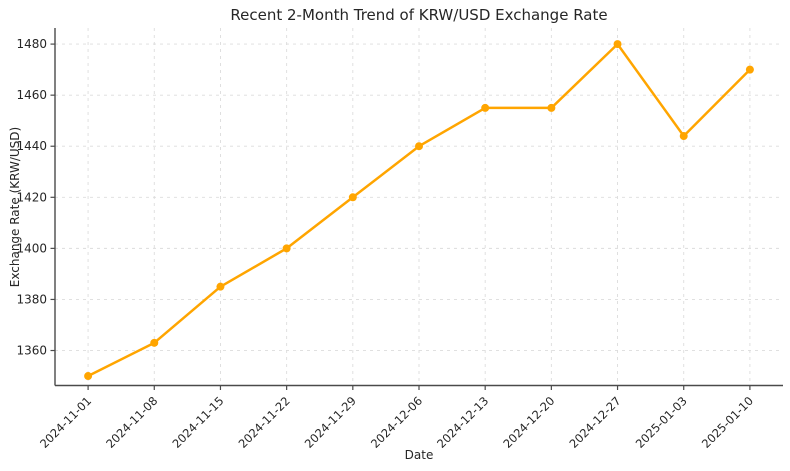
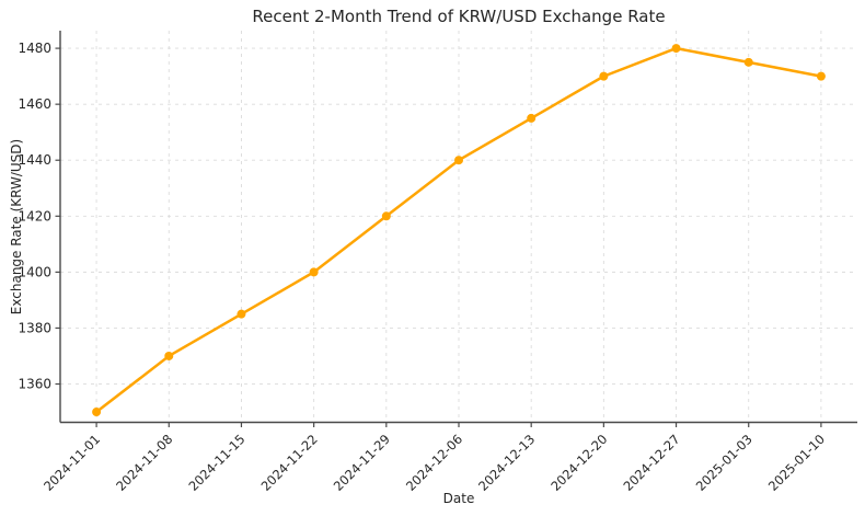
2024-11-08: 1363 -> 1370
2024-12-20: 1455 -> 1470
2025-01-03: 1444 -> 1475
